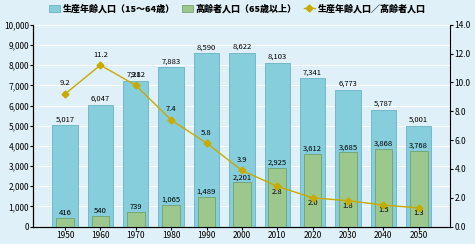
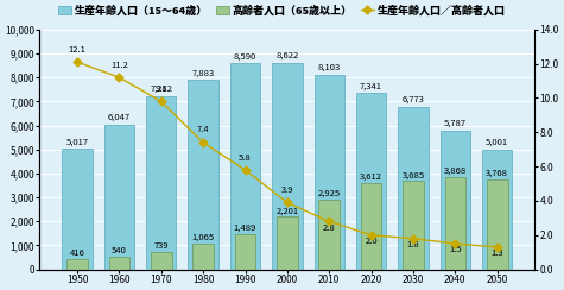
生産年齢人口／高齢者人口/1950: 9.2 -> 12.1
